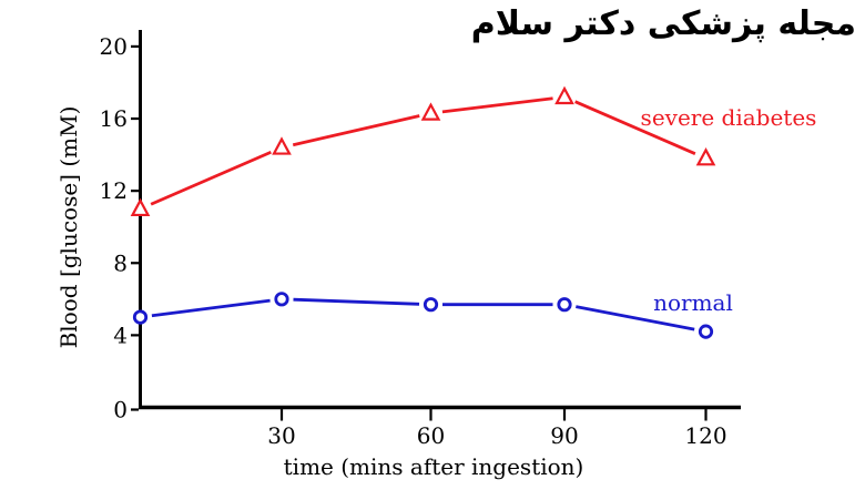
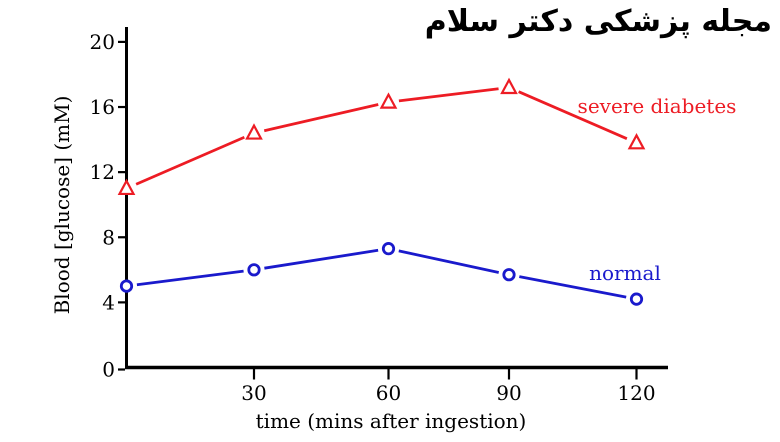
normal/60: 5.7 -> 7.3
